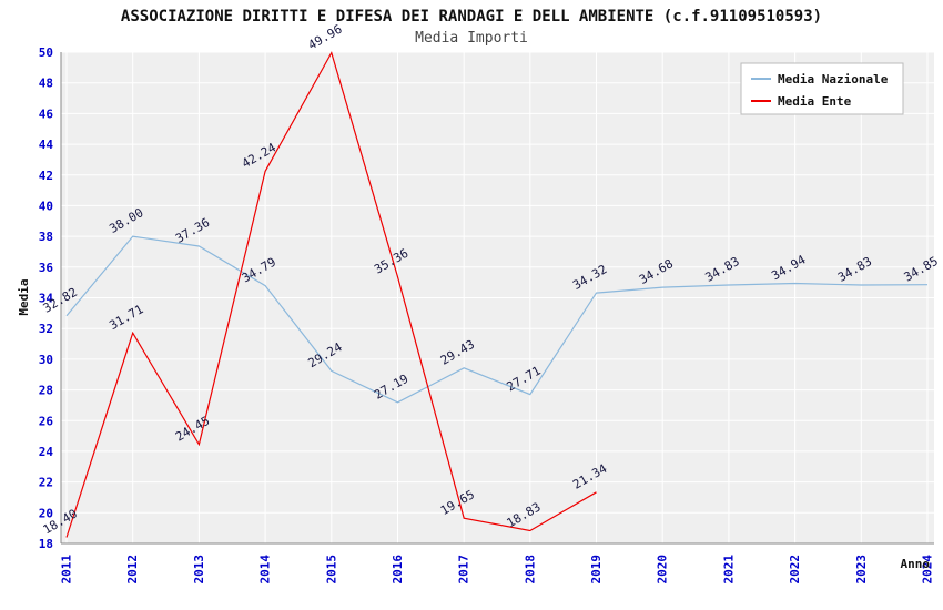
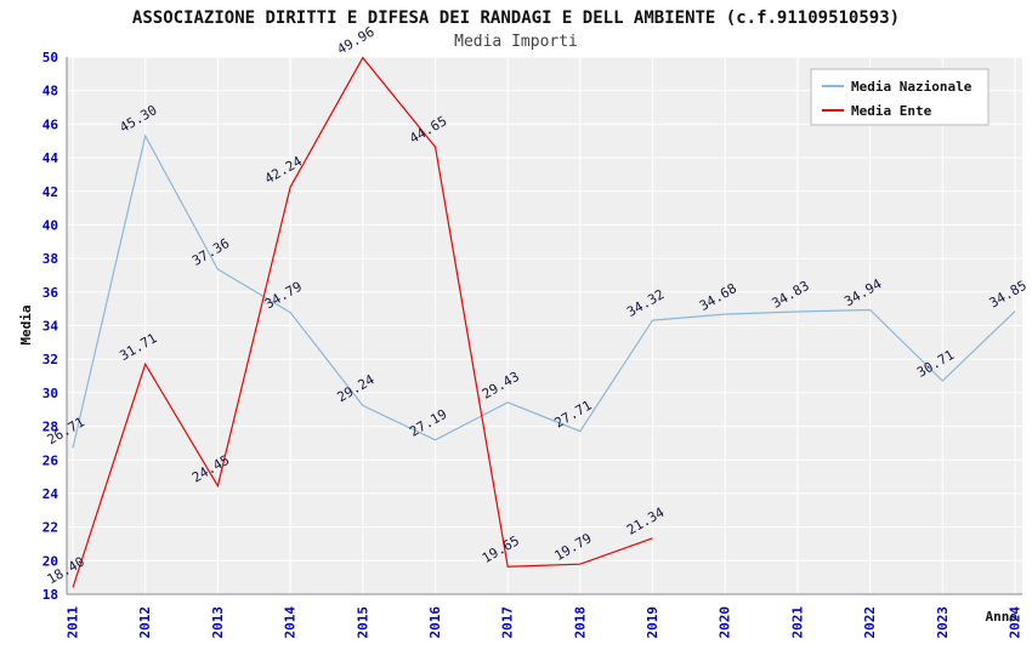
Media Nazionale/2011: 32.82 -> 26.71
Media Nazionale/2012: 38.00 -> 45.30
Media Ente/2016: 35.36 -> 44.65
Media Ente/2018: 18.83 -> 19.79
Media Nazionale/2023: 34.83 -> 30.71
